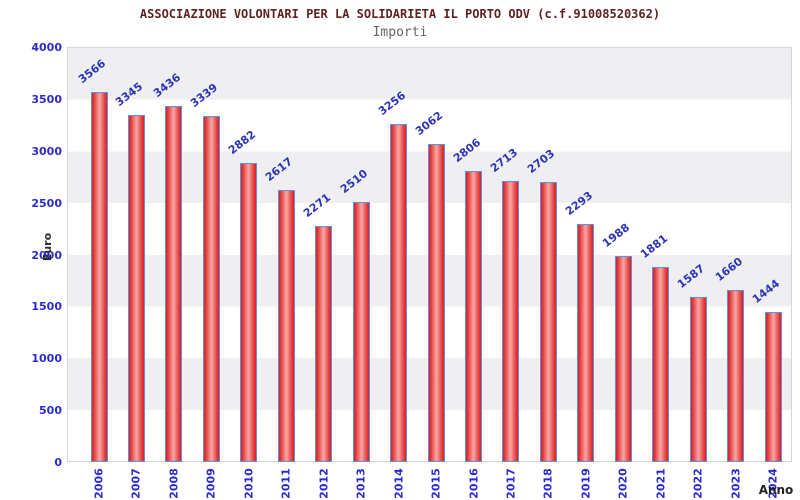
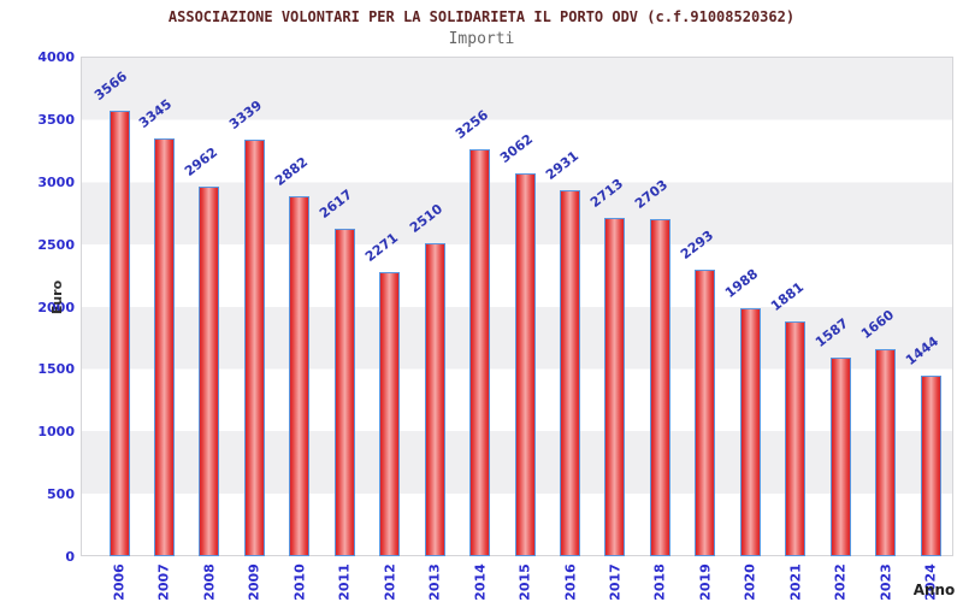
2008: 3436 -> 2962
2016: 2806 -> 2931
